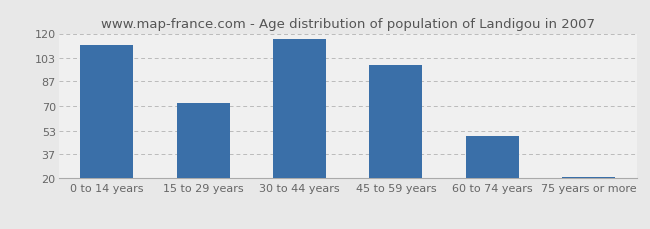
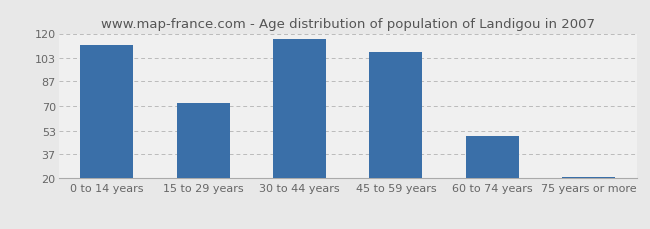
45 to 59 years: 98 -> 107
